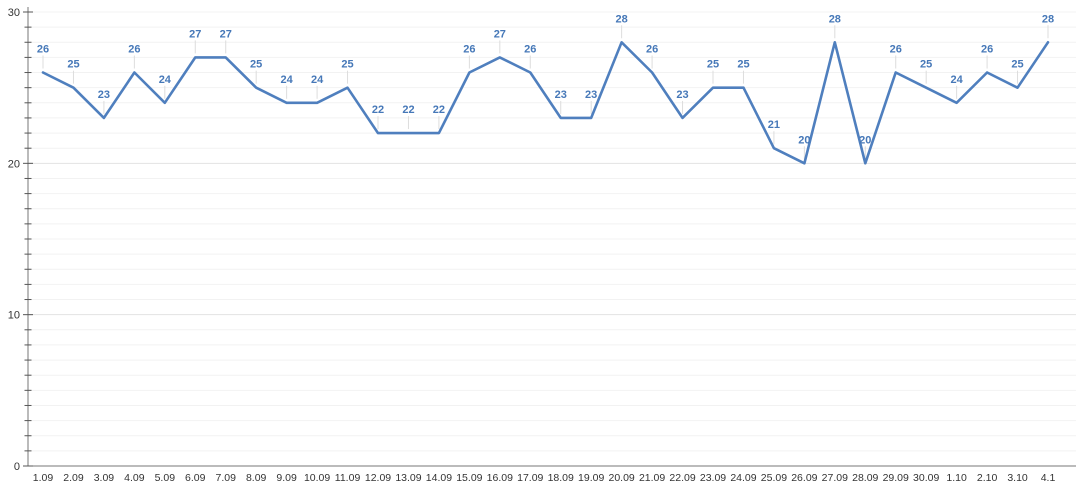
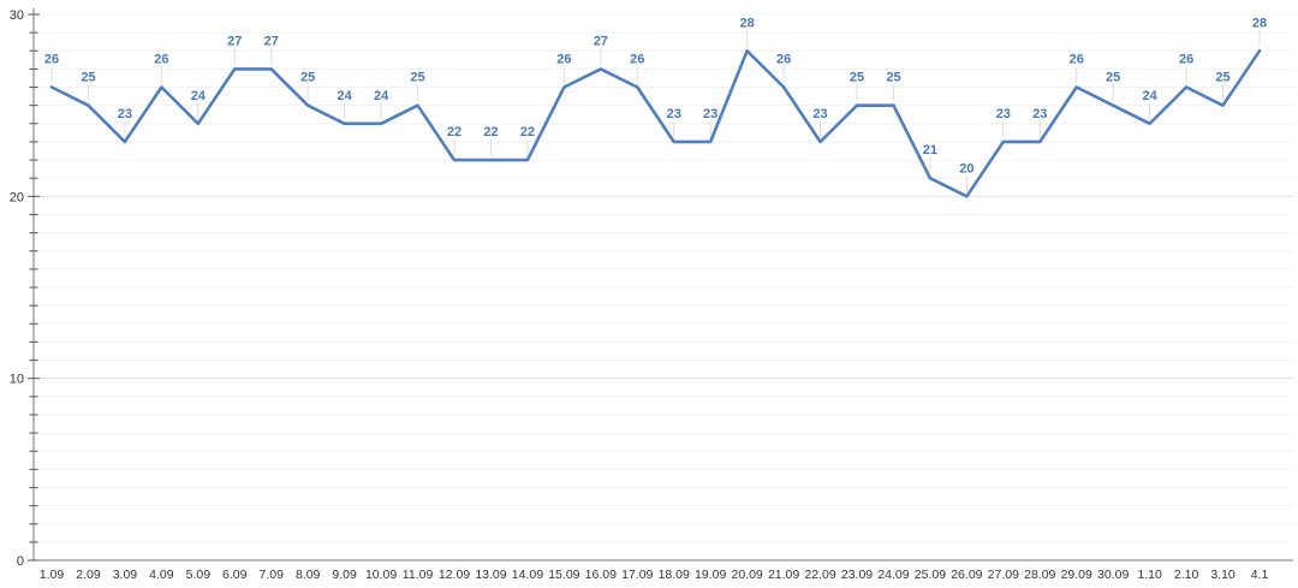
27.09: 28 -> 23
28.09: 20 -> 23
